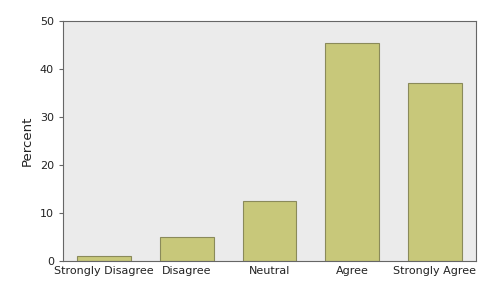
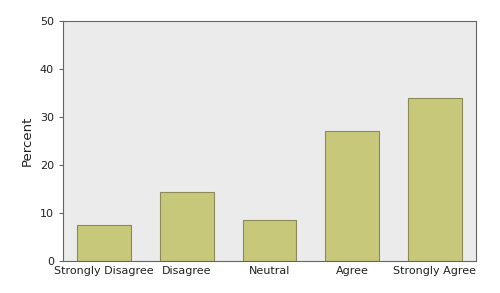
Strongly Disagree: 1.0 -> 7.5
Disagree: 5.0 -> 14.5
Neutral: 12.5 -> 8.5
Agree: 45.5 -> 27.0
Strongly Agree: 37.0 -> 34.0
